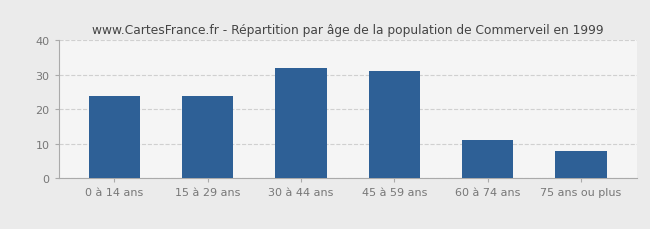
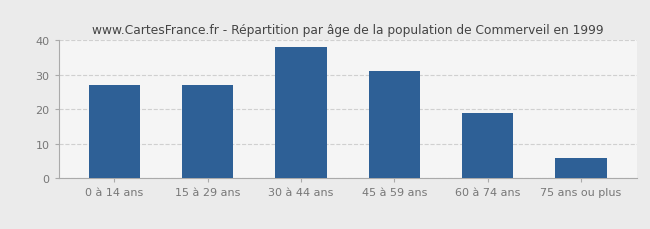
0 à 14 ans: 24 -> 27
15 à 29 ans: 24 -> 27
30 à 44 ans: 32 -> 38
60 à 74 ans: 11 -> 19
75 ans ou plus: 8 -> 6
